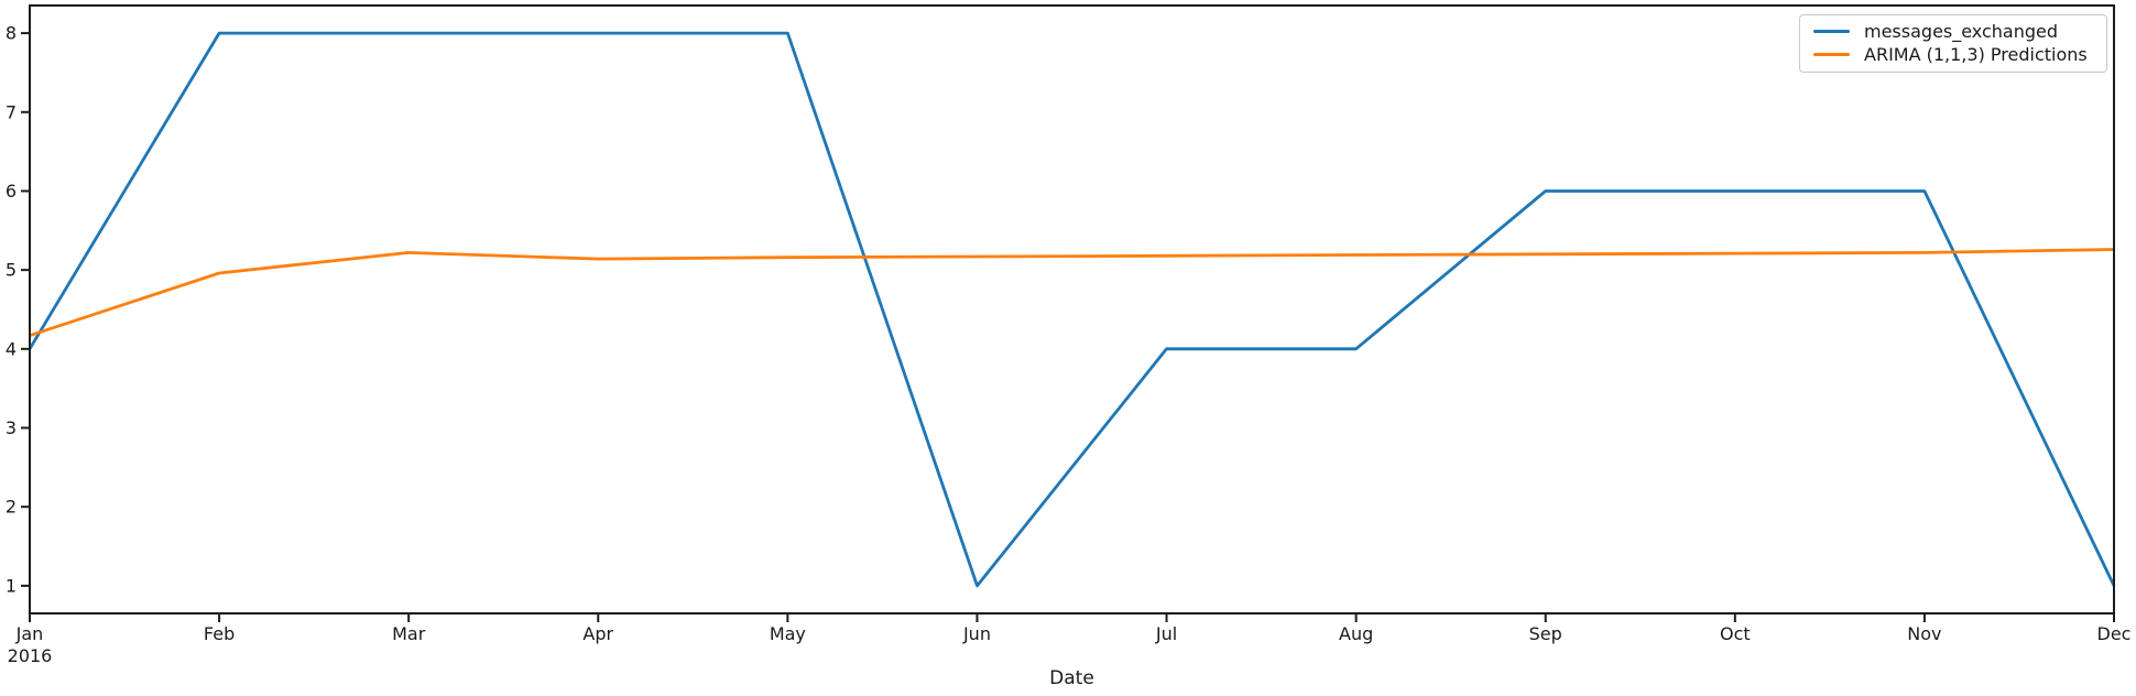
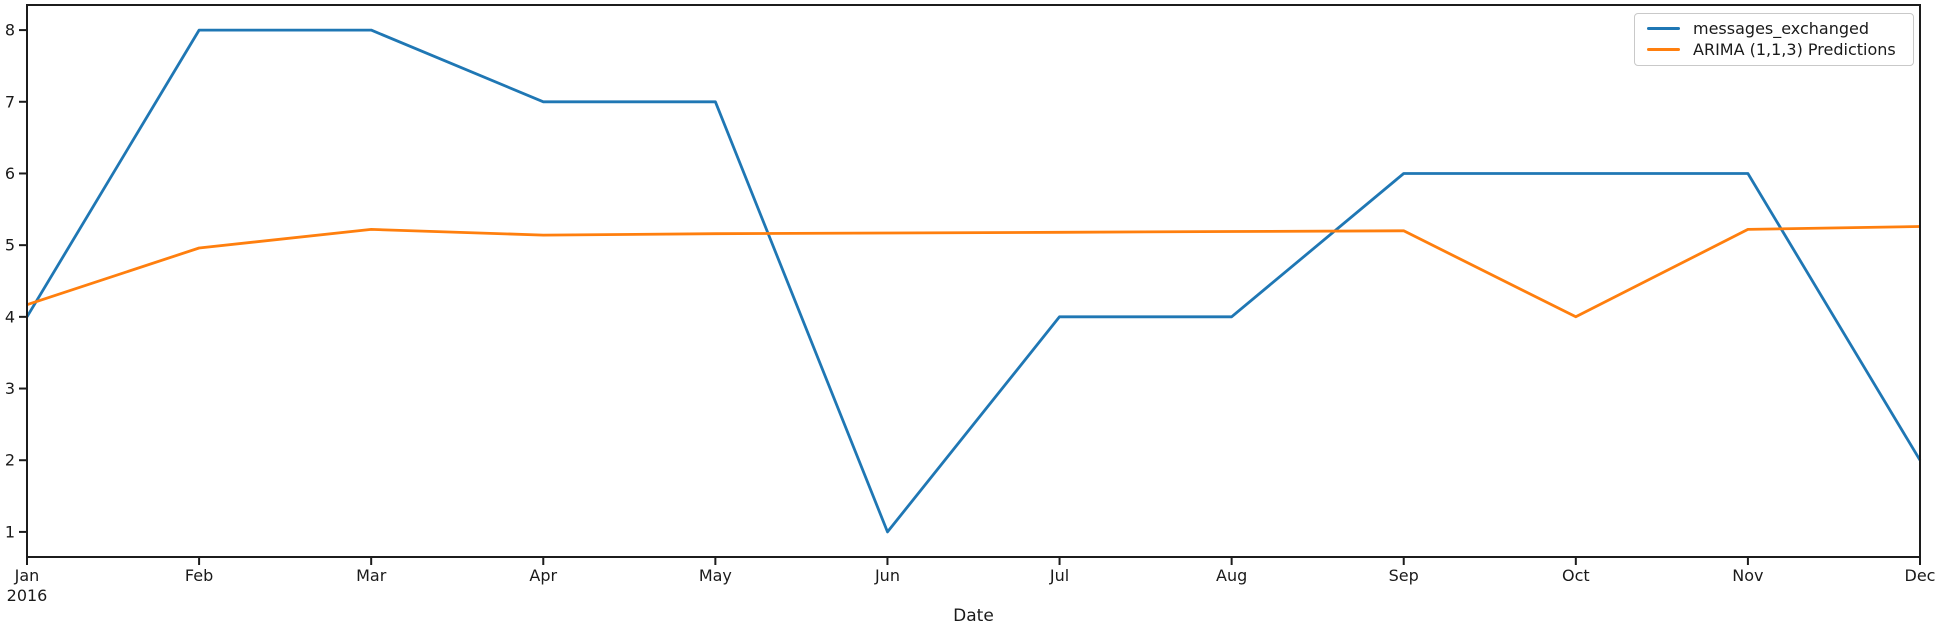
messages_exchanged/Apr: 8 -> 7
messages_exchanged/May: 8 -> 7
ARIMA (1,1,3) Predictions/Oct: 5.2 -> 4.0
messages_exchanged/Dec: 1 -> 2
